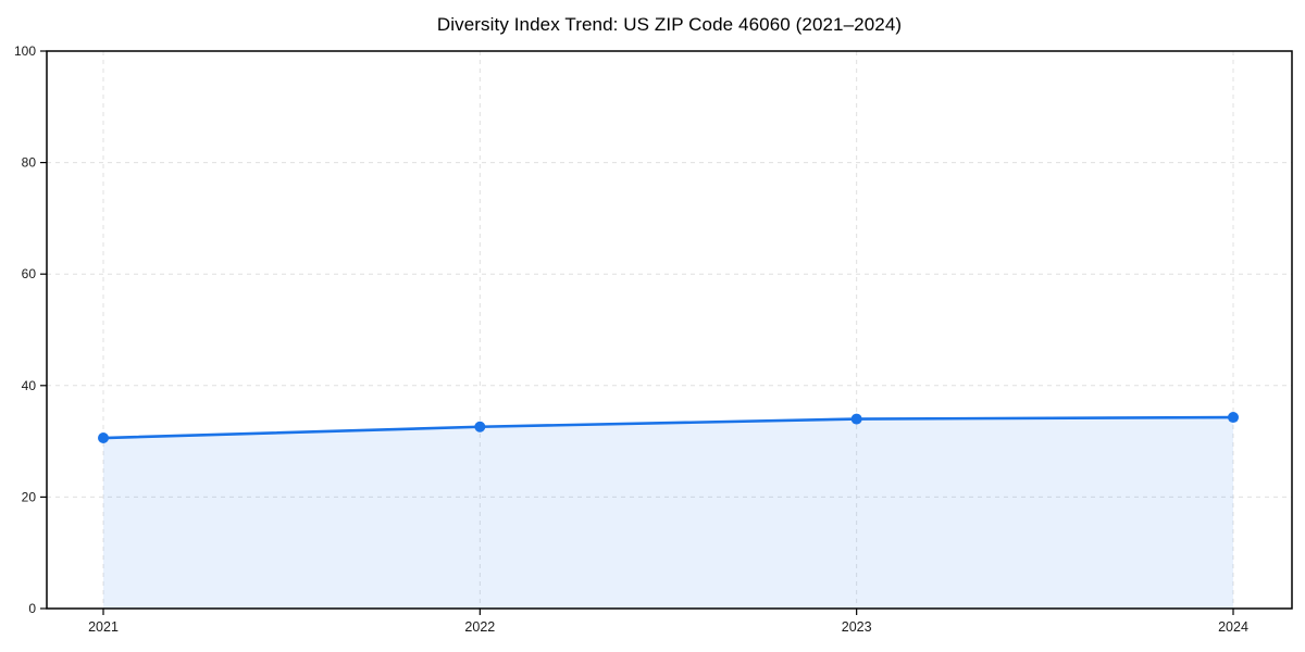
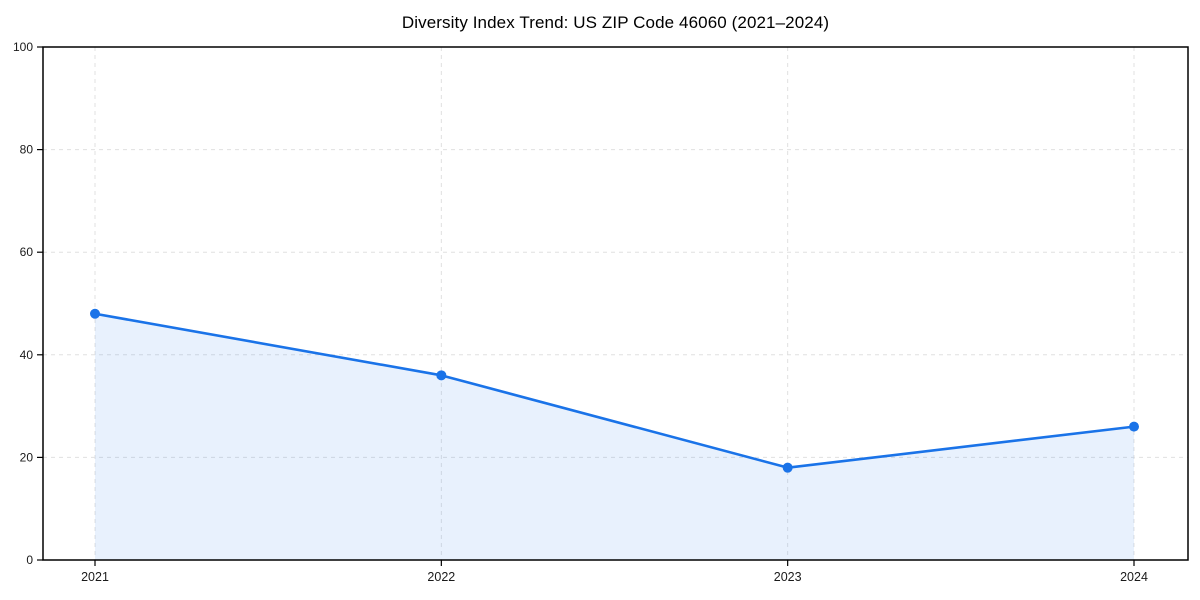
2021: 31 -> 48
2022: 33 -> 36
2023: 34 -> 18
2024: 34 -> 26
